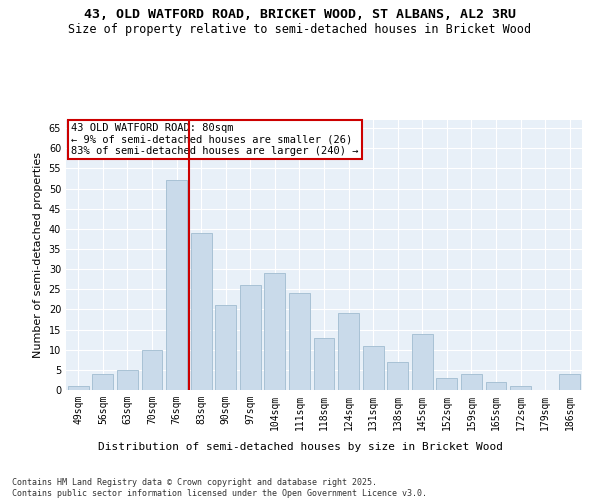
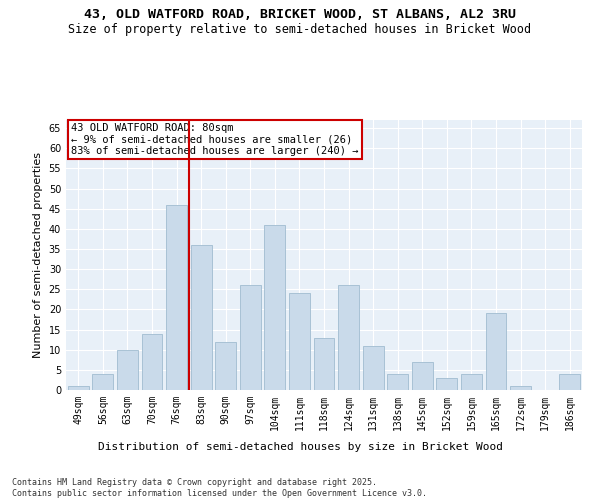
63sqm: 5 -> 10
70sqm: 10 -> 14
76sqm: 52 -> 46
83sqm: 39 -> 36
90sqm: 21 -> 12
104sqm: 29 -> 41
124sqm: 19 -> 26
138sqm: 7 -> 4
145sqm: 14 -> 7
165sqm: 2 -> 19
